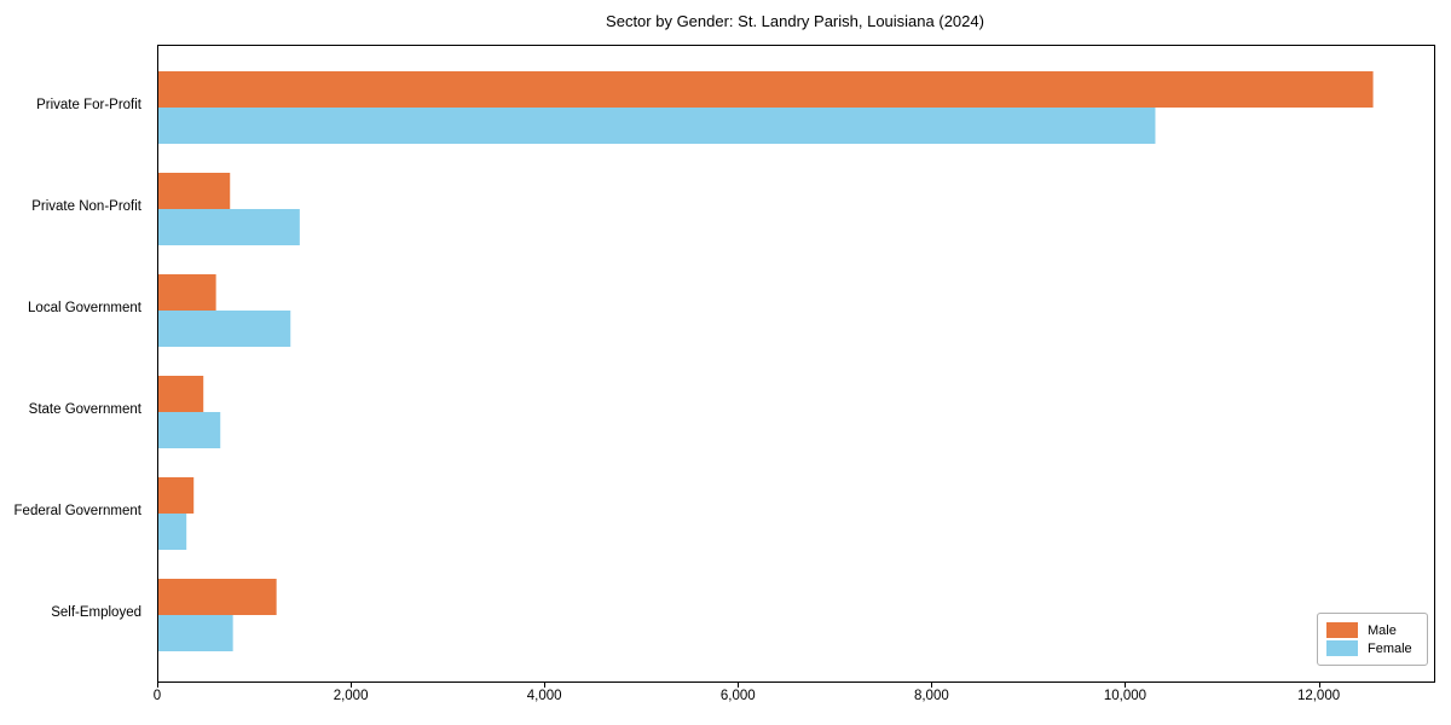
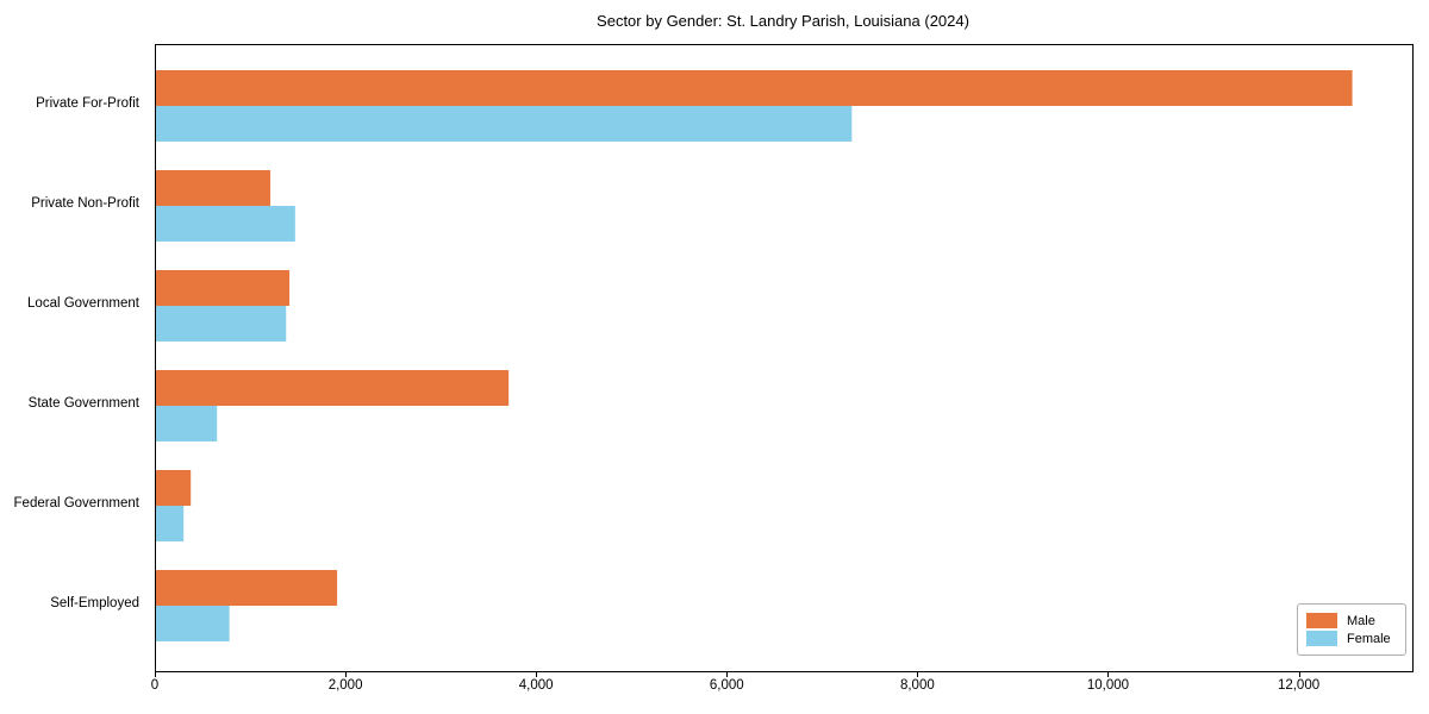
Female/Private For-Profit: 10300 -> 7300
Male/Private Non-Profit: 700 -> 1200
Male/Local Government: 600 -> 1400
Male/State Government: 500 -> 3700
Male/Self-Employed: 1200 -> 1900
